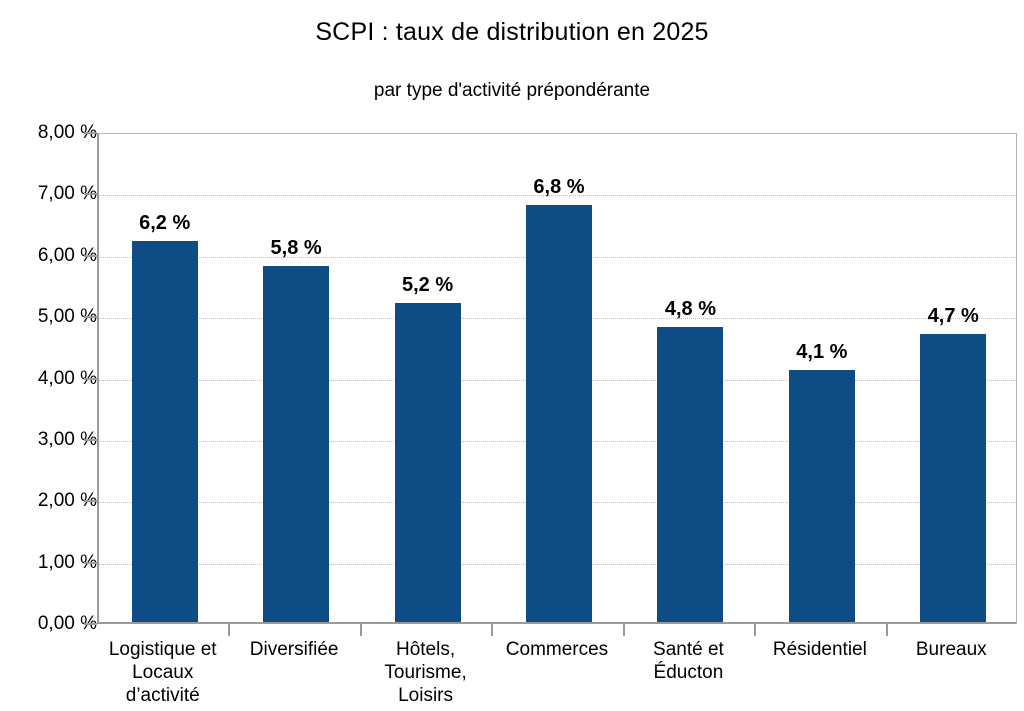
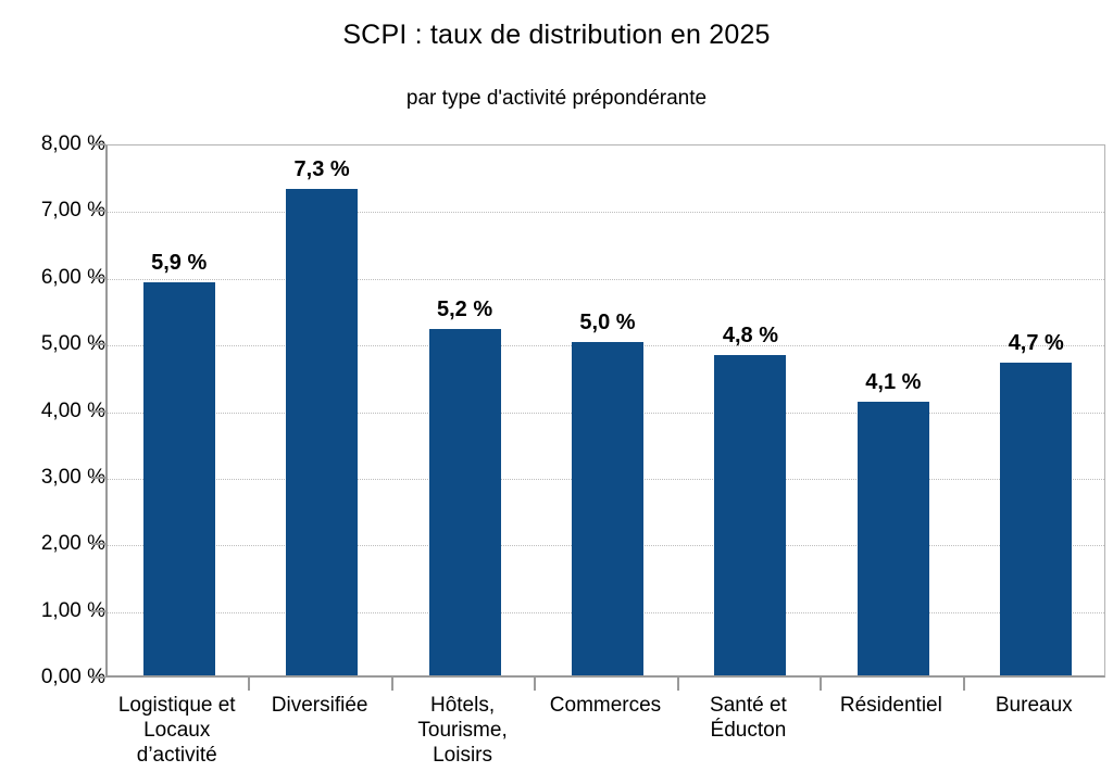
Logistique et Locaux d’activité: 6,2 -> 5,9
Diversifiée: 5,8 -> 7,3
Commerces: 6,8 -> 5,0
